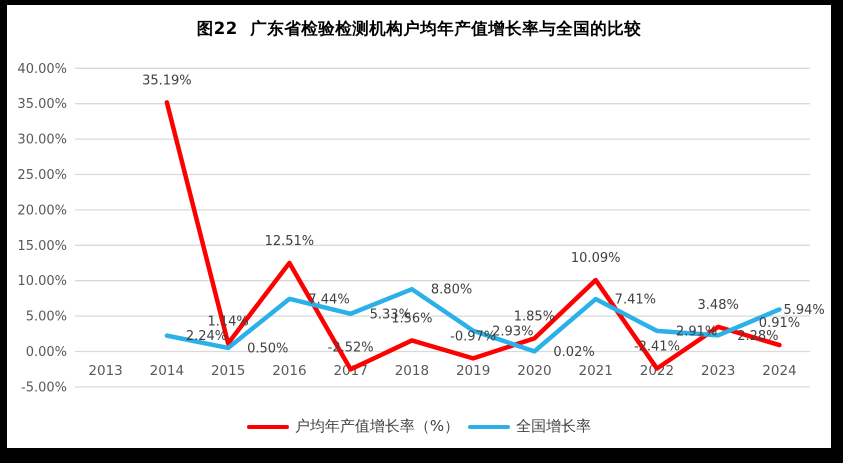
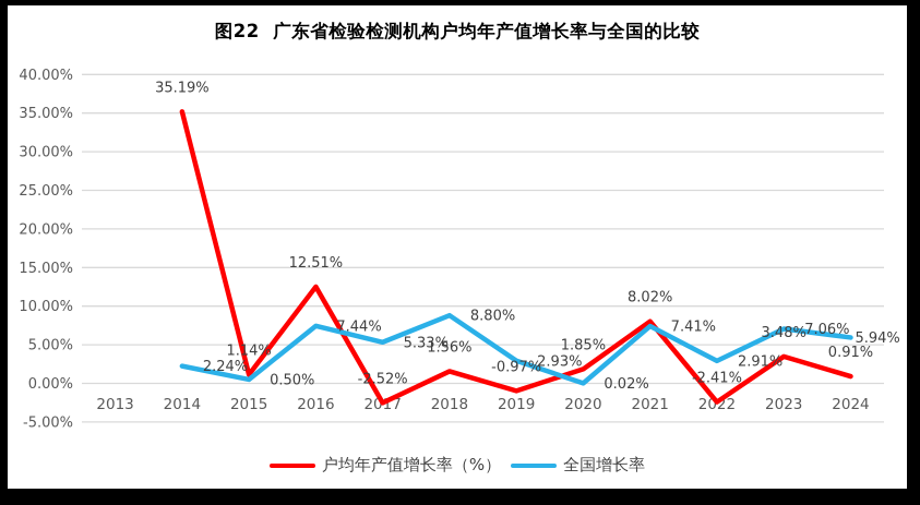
户均年产值增长率（%）/2021: 10.09% -> 8.02%
全国增长率/2023: 2.28% -> 7.06%
